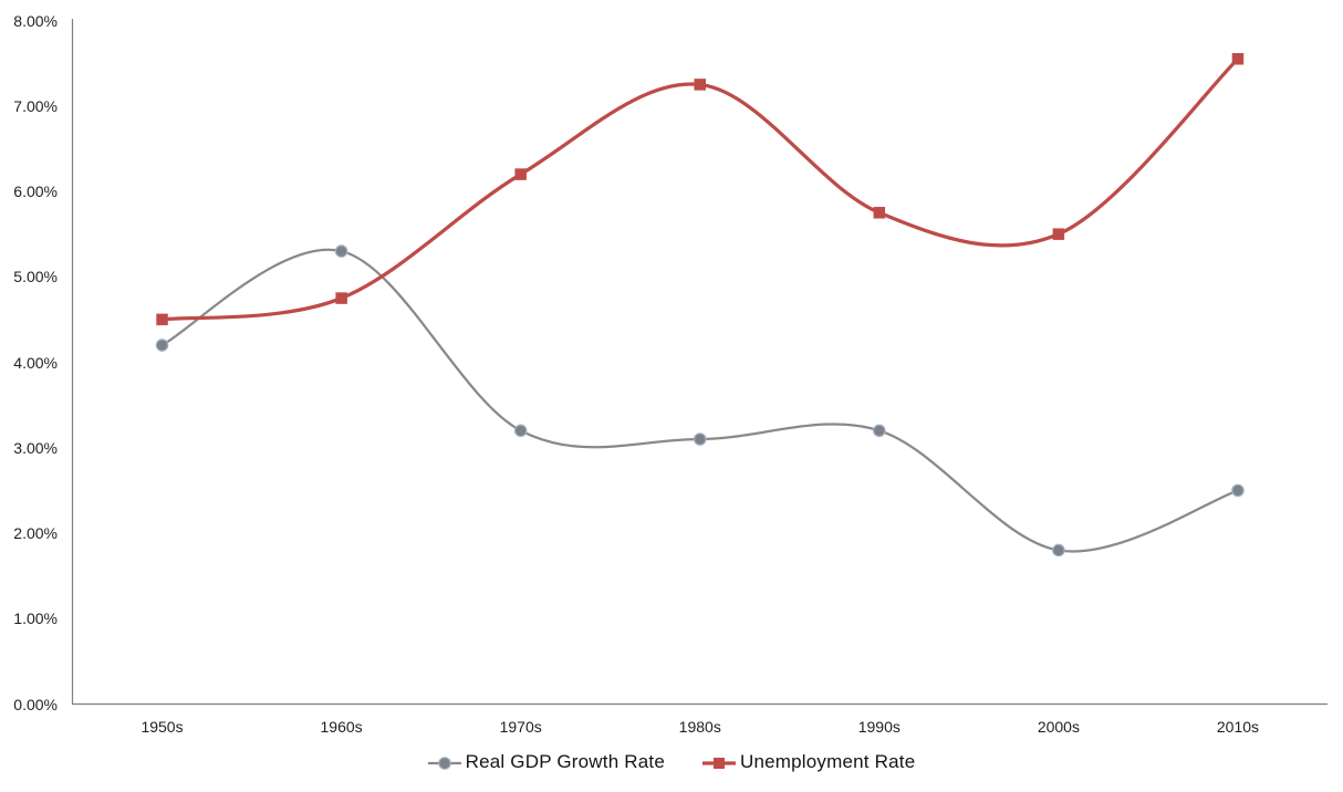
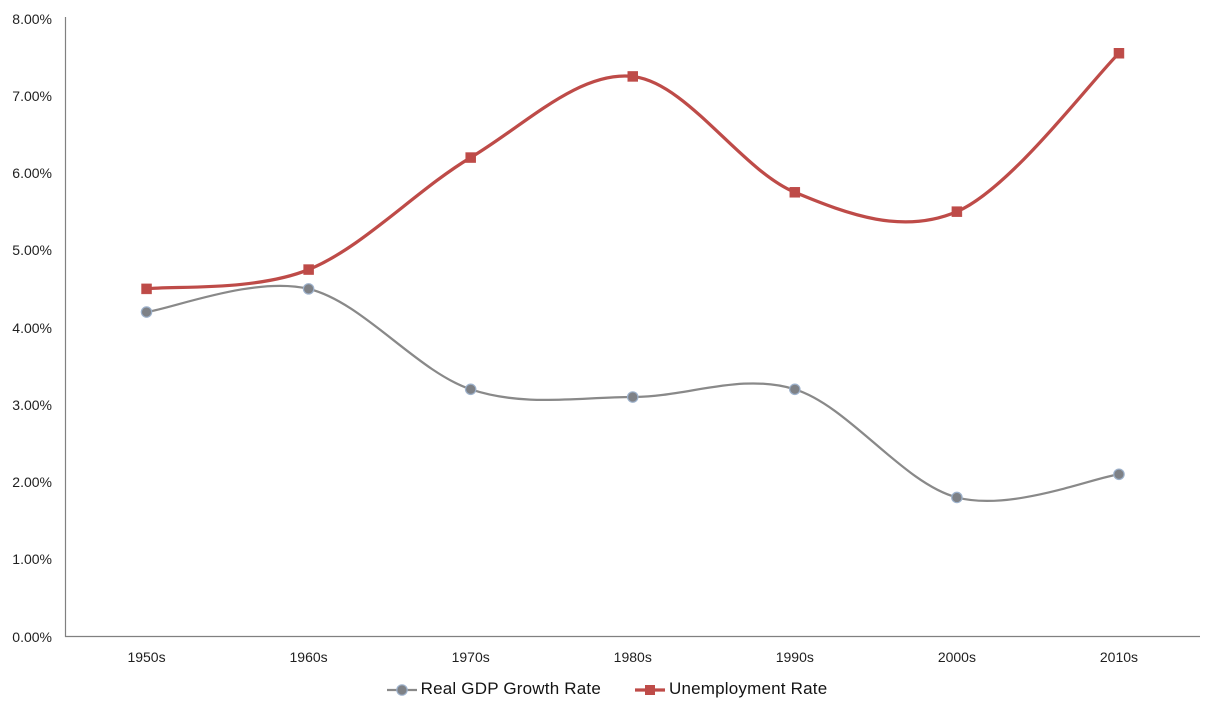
Real GDP Growth Rate/1960s: 5.3% -> 4.5%
Real GDP Growth Rate/2010s: 2.5% -> 2.1%
